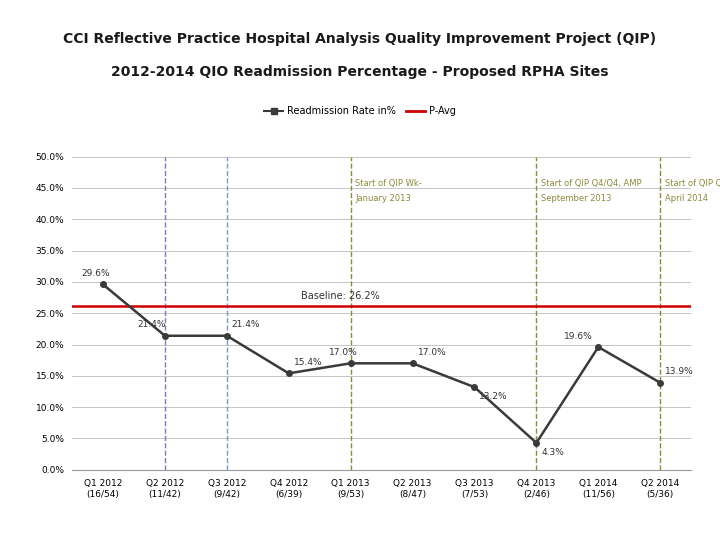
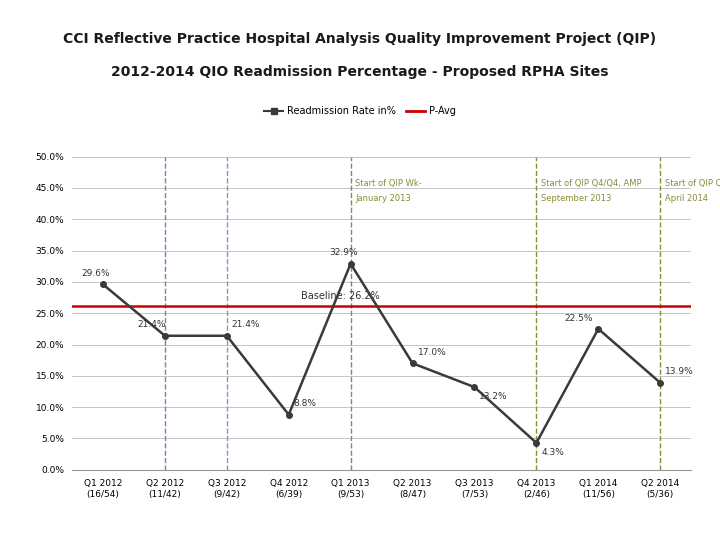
Q4 2012 (6/39): 15.4% -> 8.8%
Q1 2013 (9/53): 17.0% -> 32.9%
Q1 2014 (11/56): 19.6% -> 22.5%
